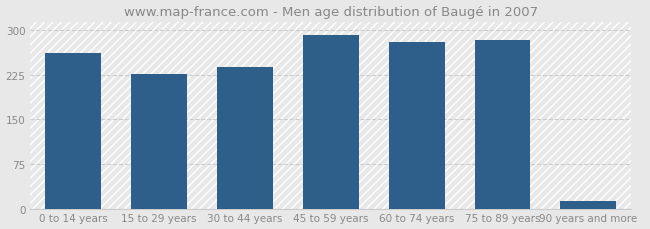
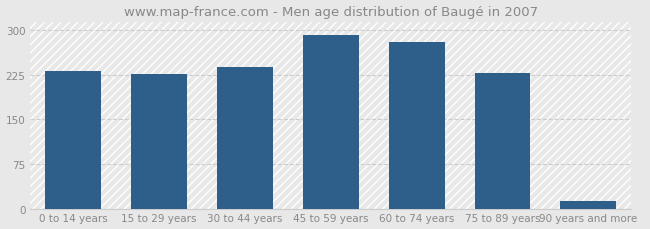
0 to 14 years: 262 -> 232
75 to 89 years: 284 -> 229
